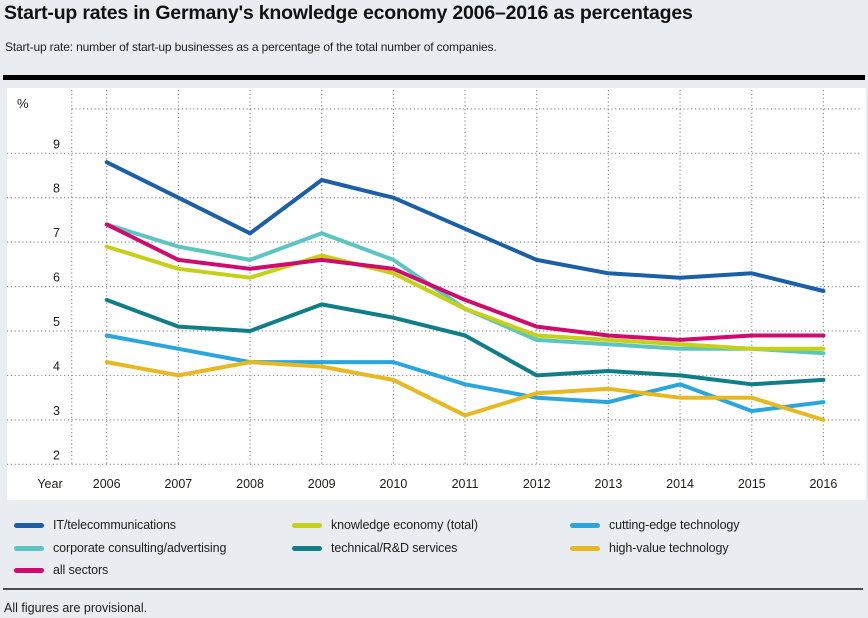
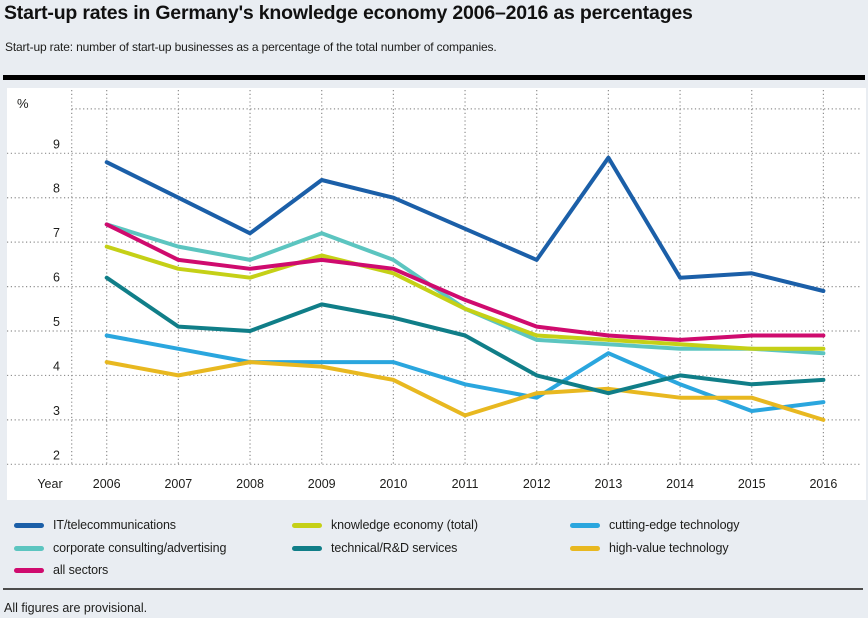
technical/R&D services/2006: 5.7 -> 6.2
cutting-edge technology/2013: 3.4 -> 4.5
technical/R&D services/2013: 4.1 -> 3.6
IT/telecommunications/2013: 6.3 -> 8.9
